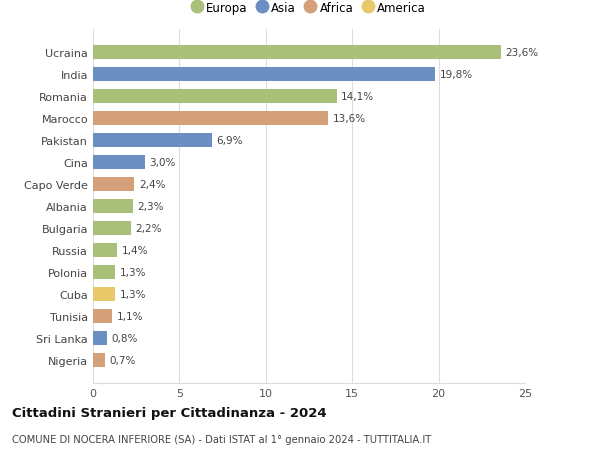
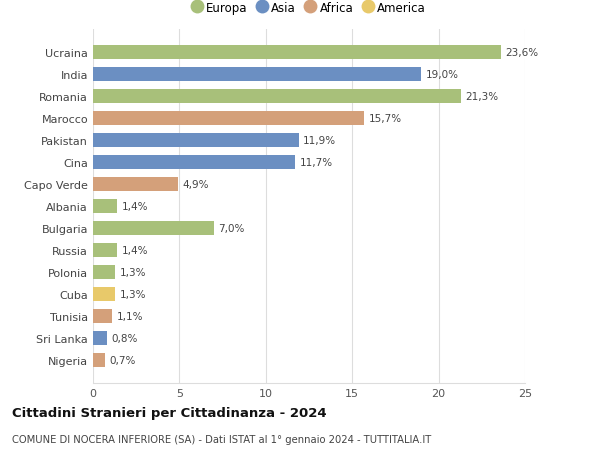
India: 19,8% -> 19,0%
Romania: 14,1% -> 21,3%
Marocco: 13,6% -> 15,7%
Pakistan: 6,9% -> 11,9%
Cina: 3,0% -> 11,7%
Capo Verde: 2,4% -> 4,9%
Albania: 2,3% -> 1,4%
Bulgaria: 2,2% -> 7,0%
